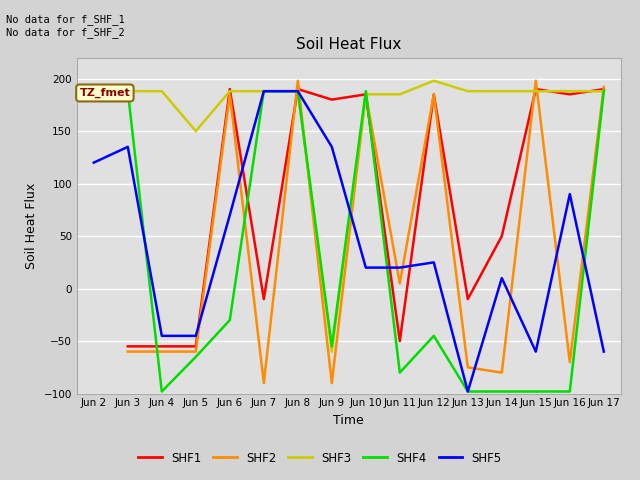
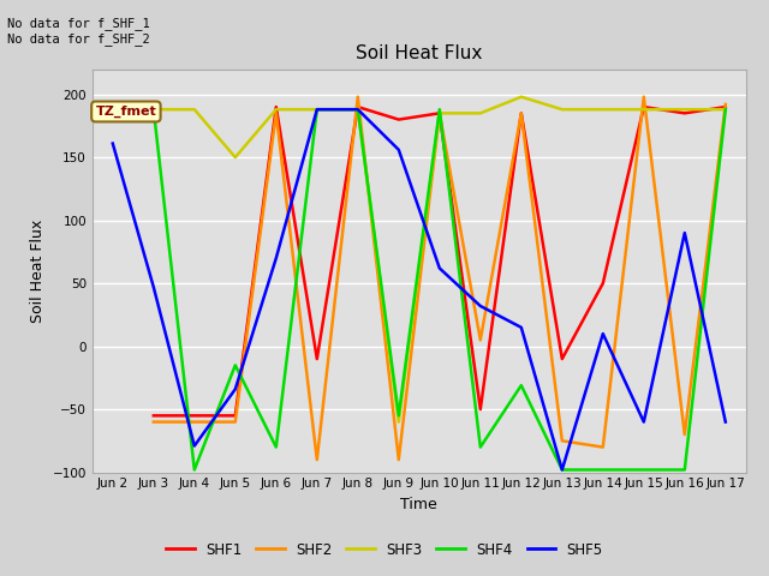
SHF5/Jun 2: 120 -> 161
SHF5/Jun 3: 135 -> 47
SHF5/Jun 4: -45 -> -79
SHF4/Jun 5: -65 -> -15
SHF5/Jun 5: -45 -> -34
SHF4/Jun 6: -30 -> -80
SHF5/Jun 9: 135 -> 156
SHF5/Jun 10: 20 -> 62
SHF5/Jun 11: 20 -> 32
SHF4/Jun 12: -45 -> -31
SHF5/Jun 12: 25 -> 15
